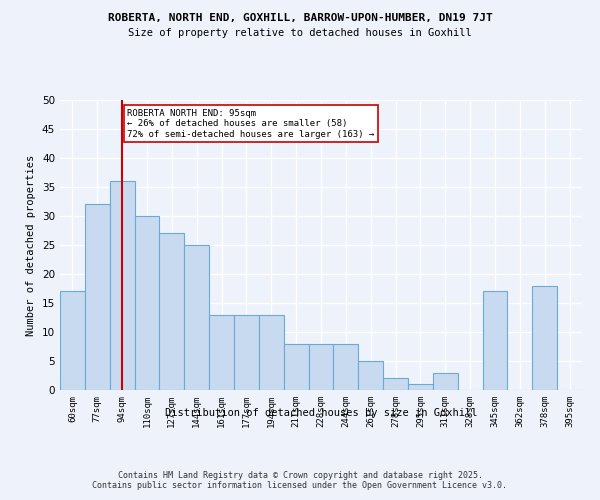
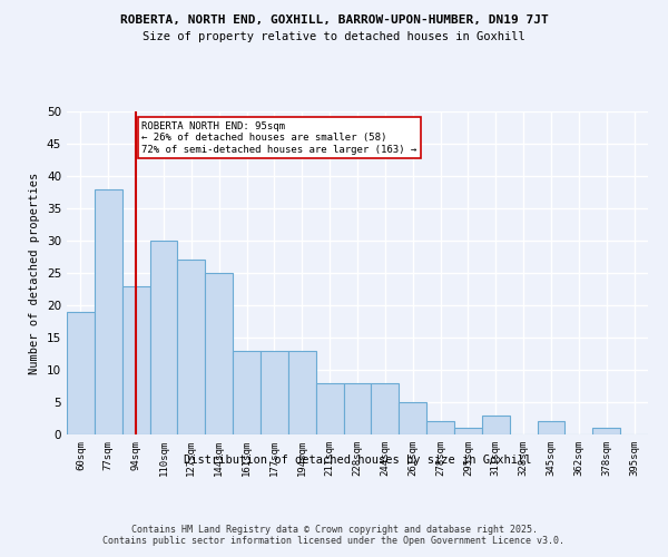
60sqm: 17 -> 19
77sqm: 32 -> 38
94sqm: 36 -> 23
345sqm: 17 -> 2
378sqm: 18 -> 1
